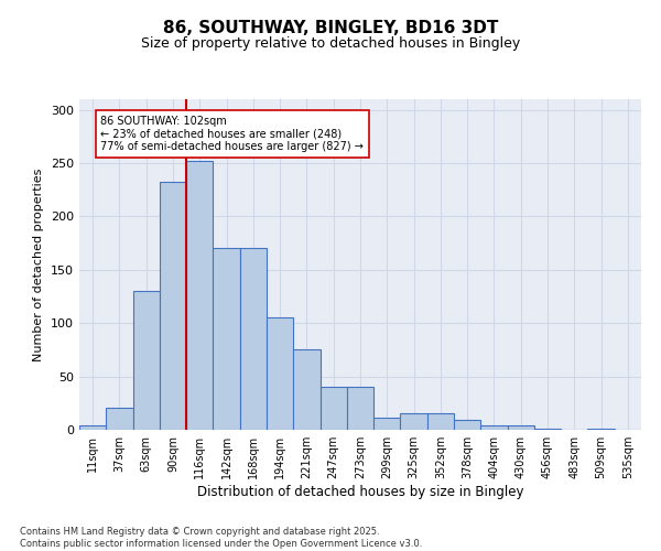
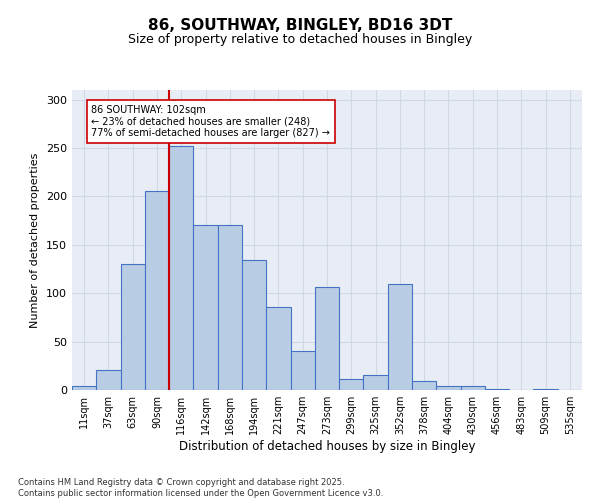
90sqm: 232 -> 206
194sqm: 105 -> 134
221sqm: 75 -> 86
273sqm: 40 -> 106
352sqm: 15 -> 110
